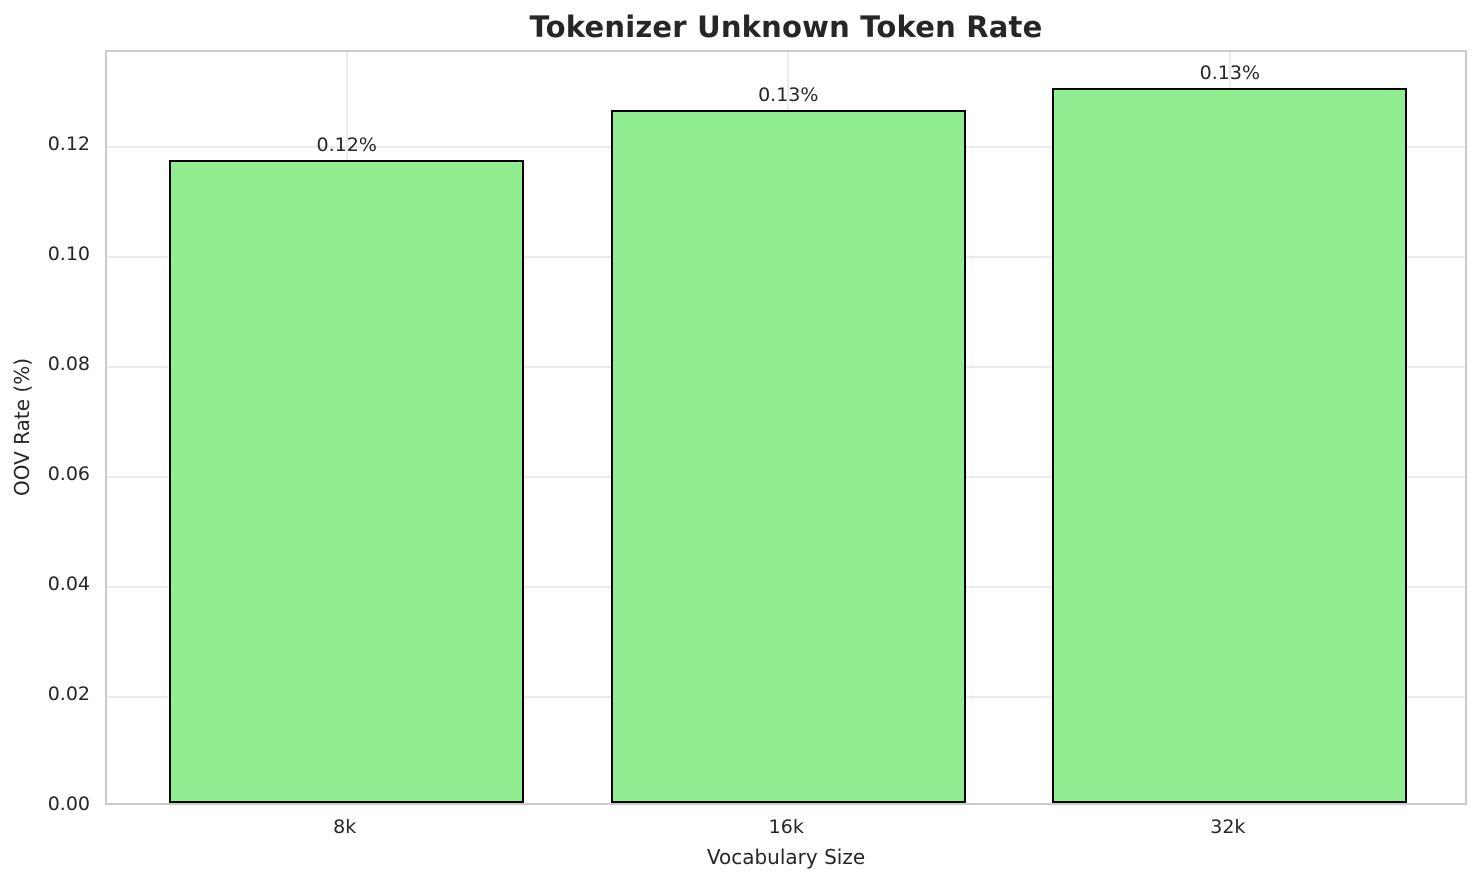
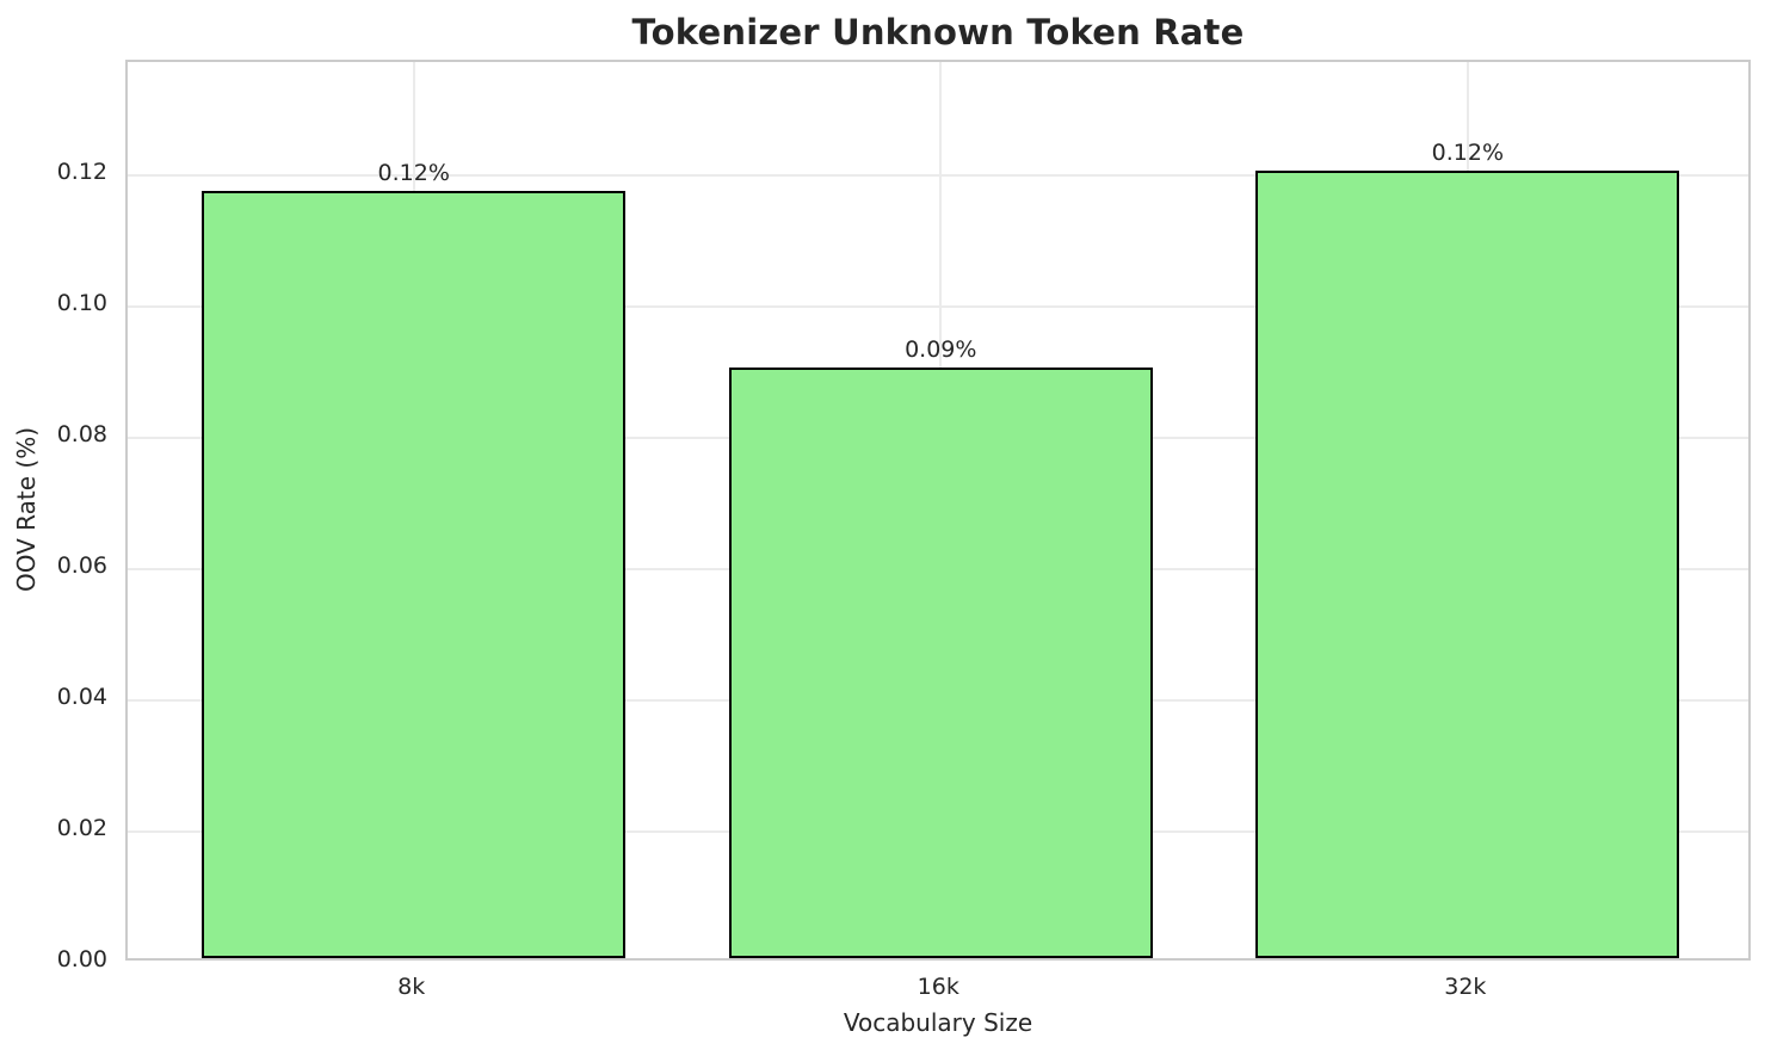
16k: 0.13% -> 0.09%
32k: 0.13% -> 0.12%
